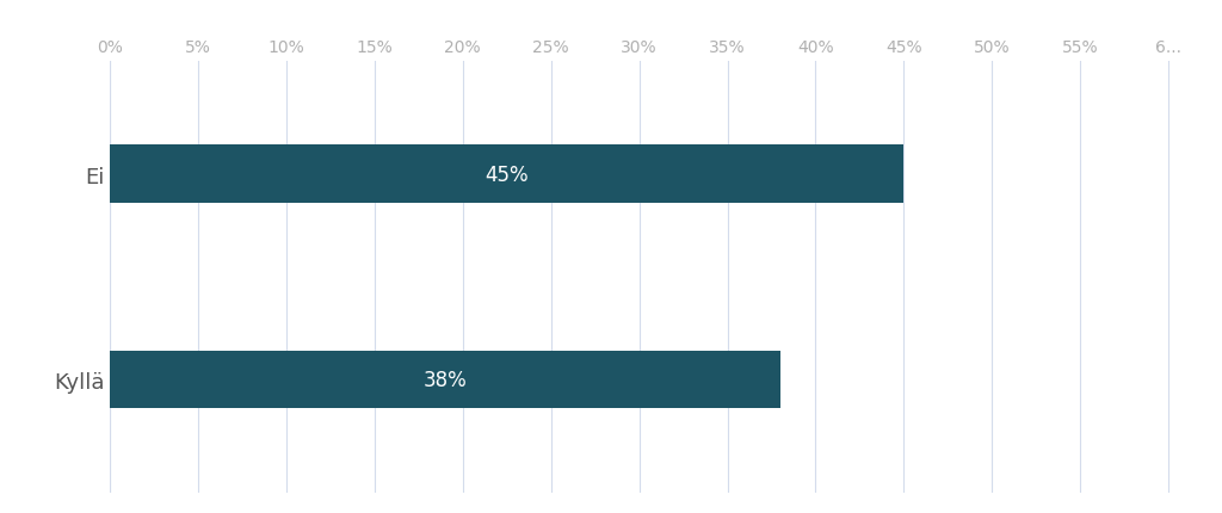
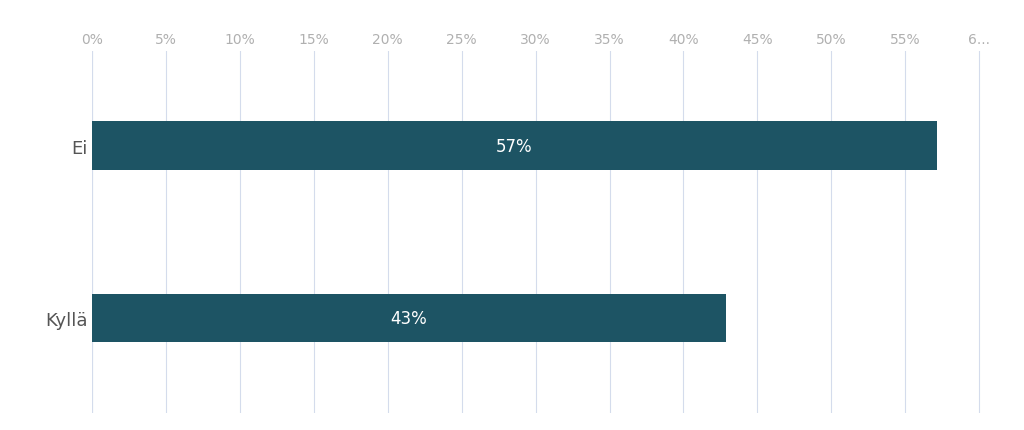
Ei: 45% -> 57%
Kyllä: 38% -> 43%
